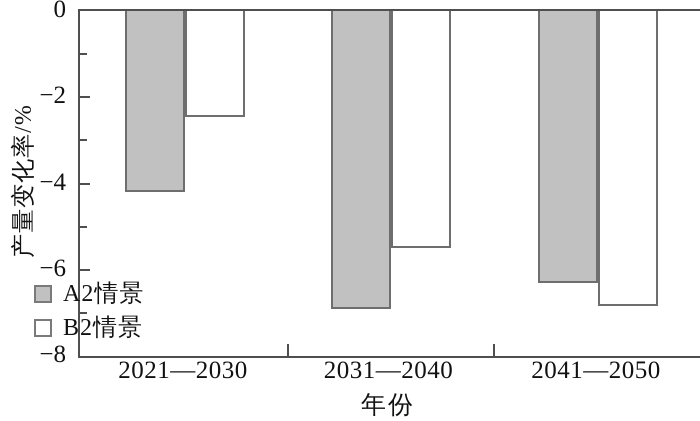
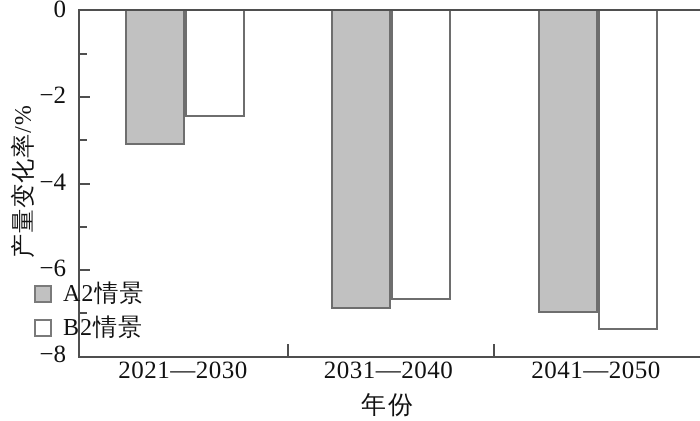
A2情景/2021—2030: -4.2 -> -3.1
B2情景/2031—2040: -5.5 -> -6.7
A2情景/2041—2050: -6.3 -> -7.0
B2情景/2041—2050: -6.8 -> -7.4
